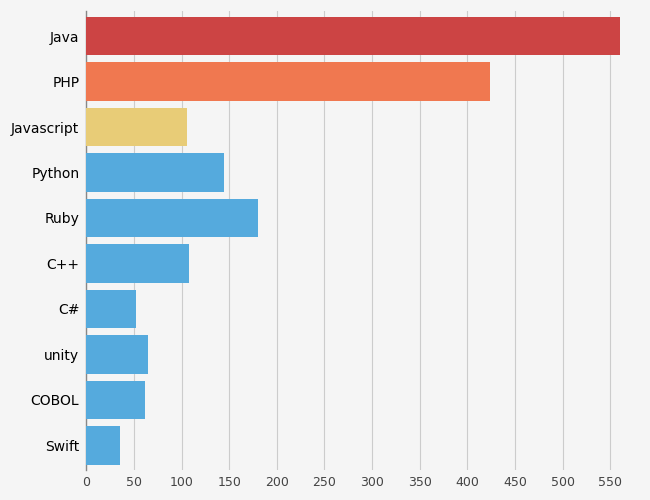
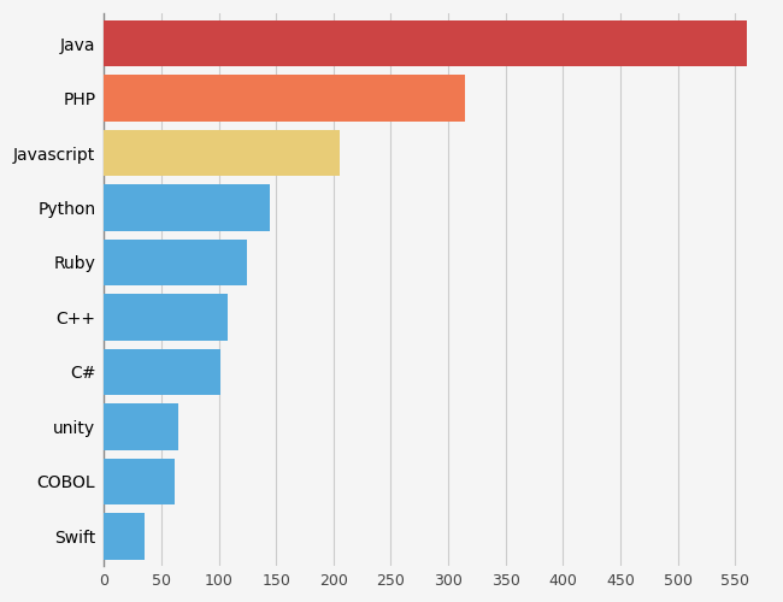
PHP: 424 -> 315
Javascript: 106 -> 205
Ruby: 180 -> 125
C#: 52 -> 102
